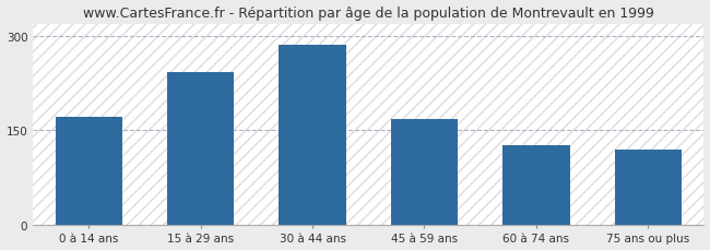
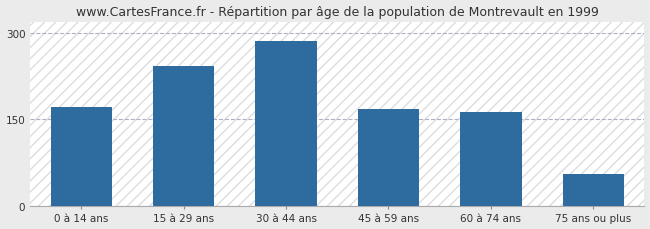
60 à 74 ans: 126 -> 163
75 ans ou plus: 120 -> 55
